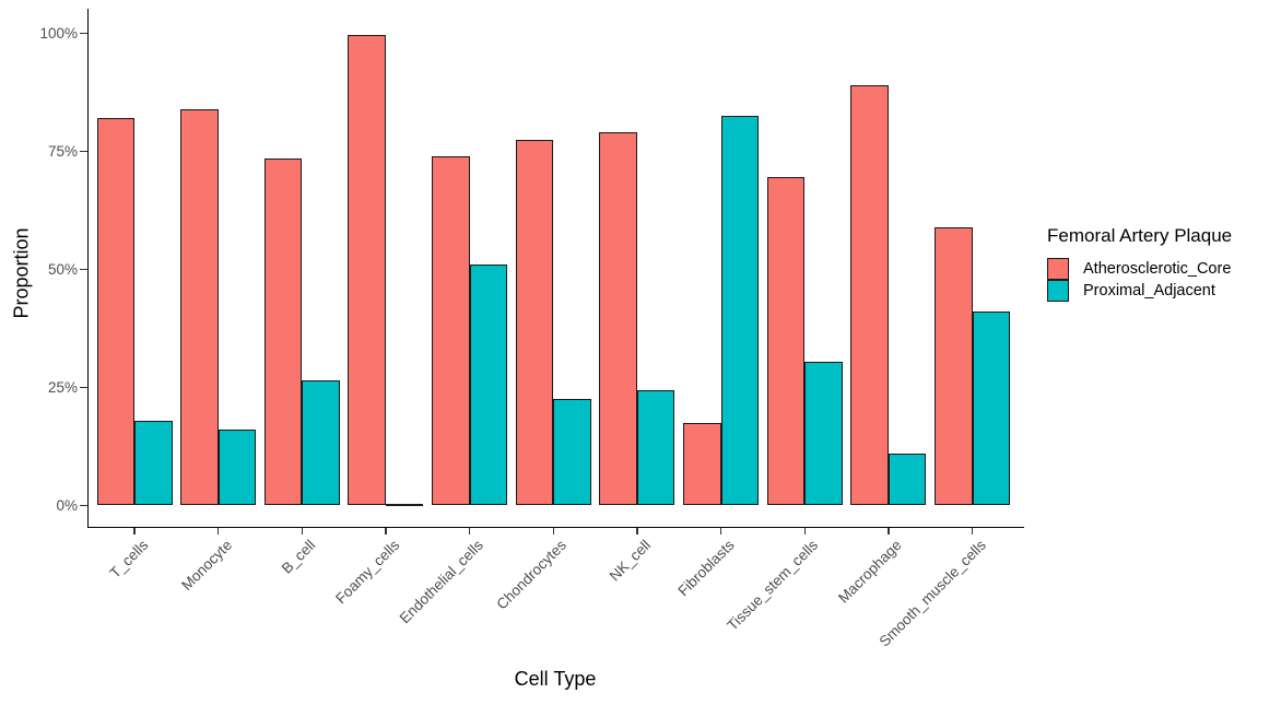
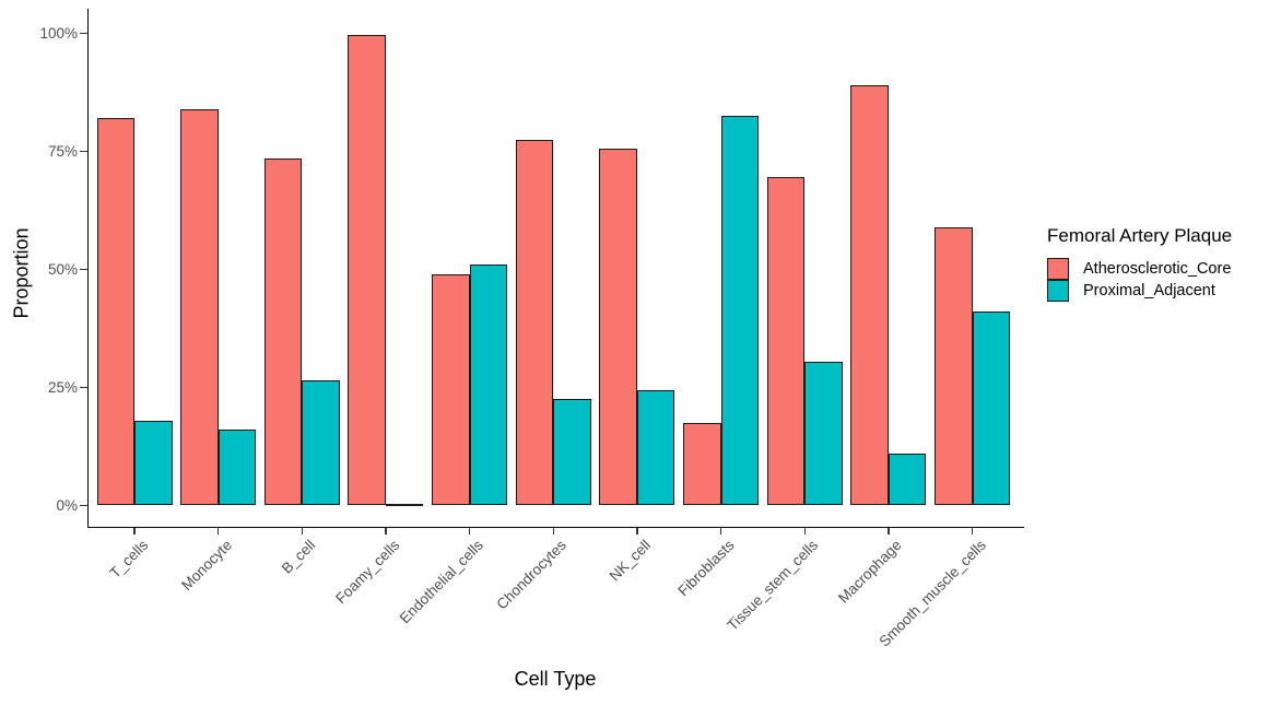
Atherosclerotic_Core/Endothelial_cells: 74% -> 49%
Atherosclerotic_Core/NK_cell: 79% -> 76%
